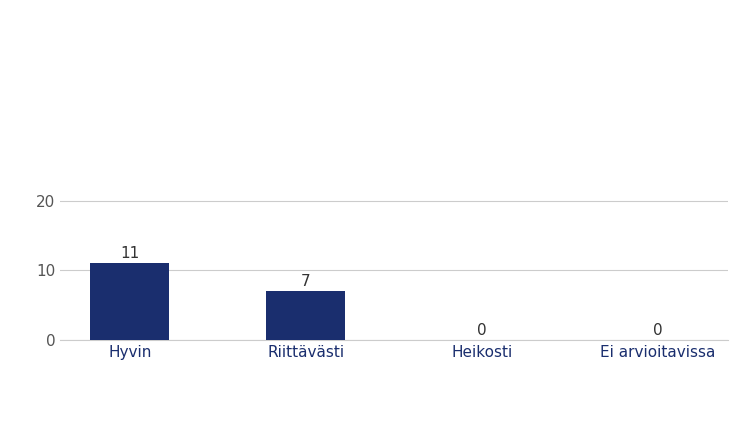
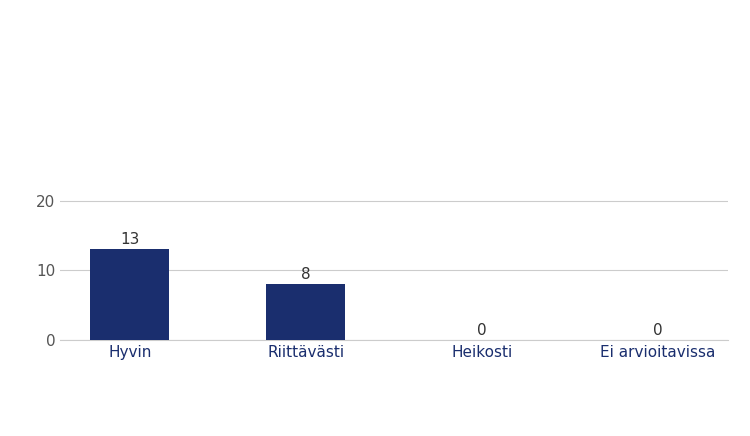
Hyvin: 11 -> 13
Riittävästi: 7 -> 8
